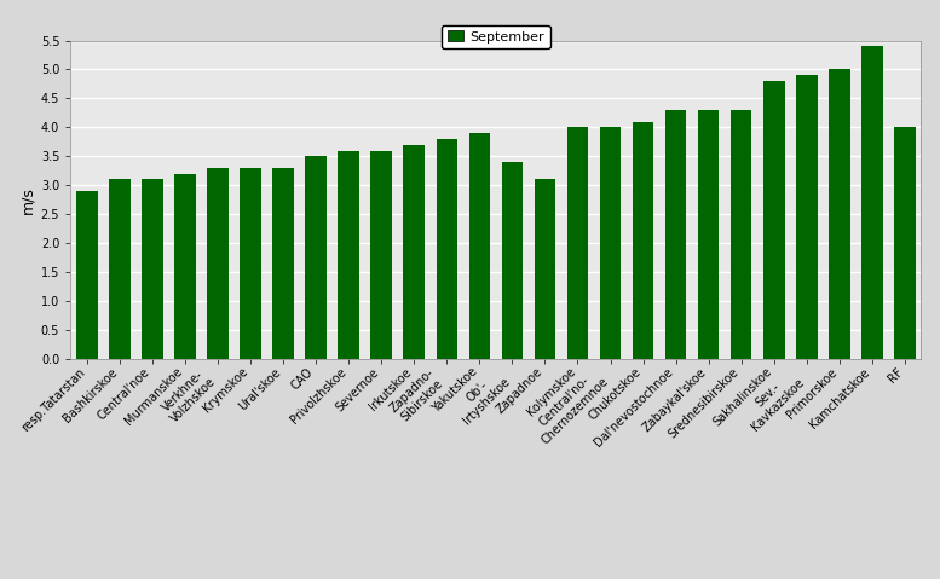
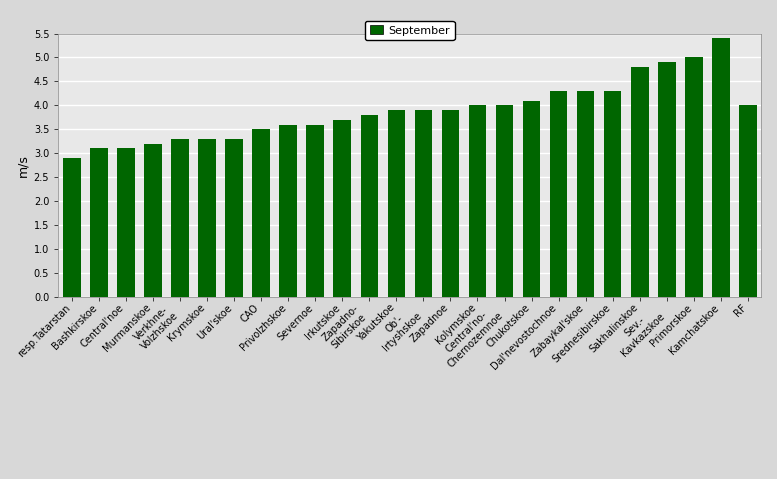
Ob'- Irtyshskoe: 3.4 -> 3.9
Zapadnoe: 3.1 -> 3.9
